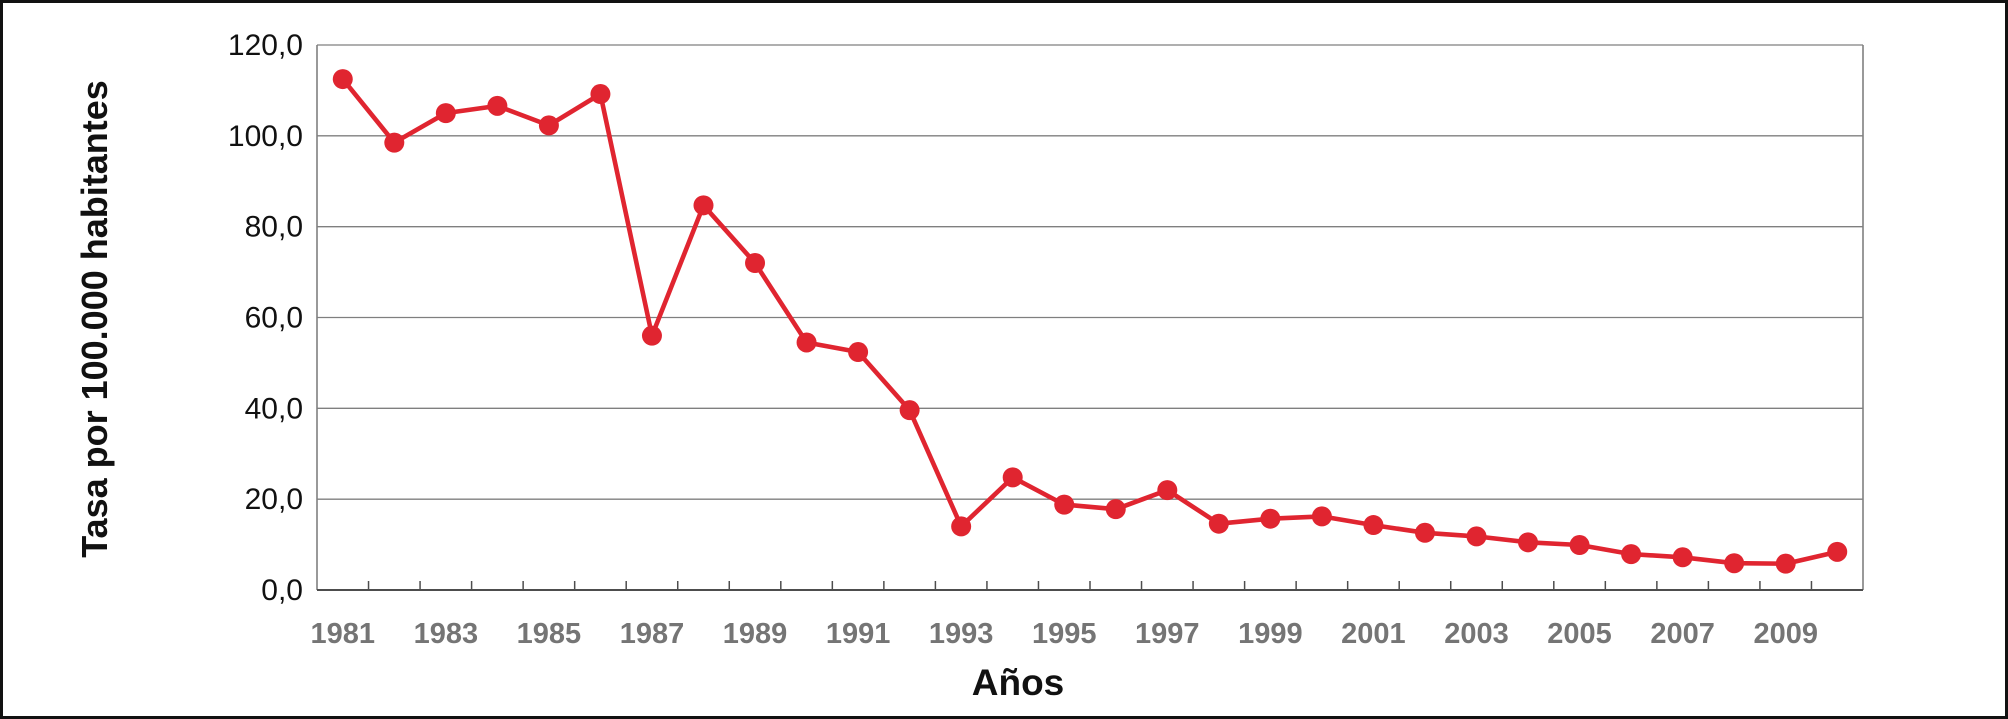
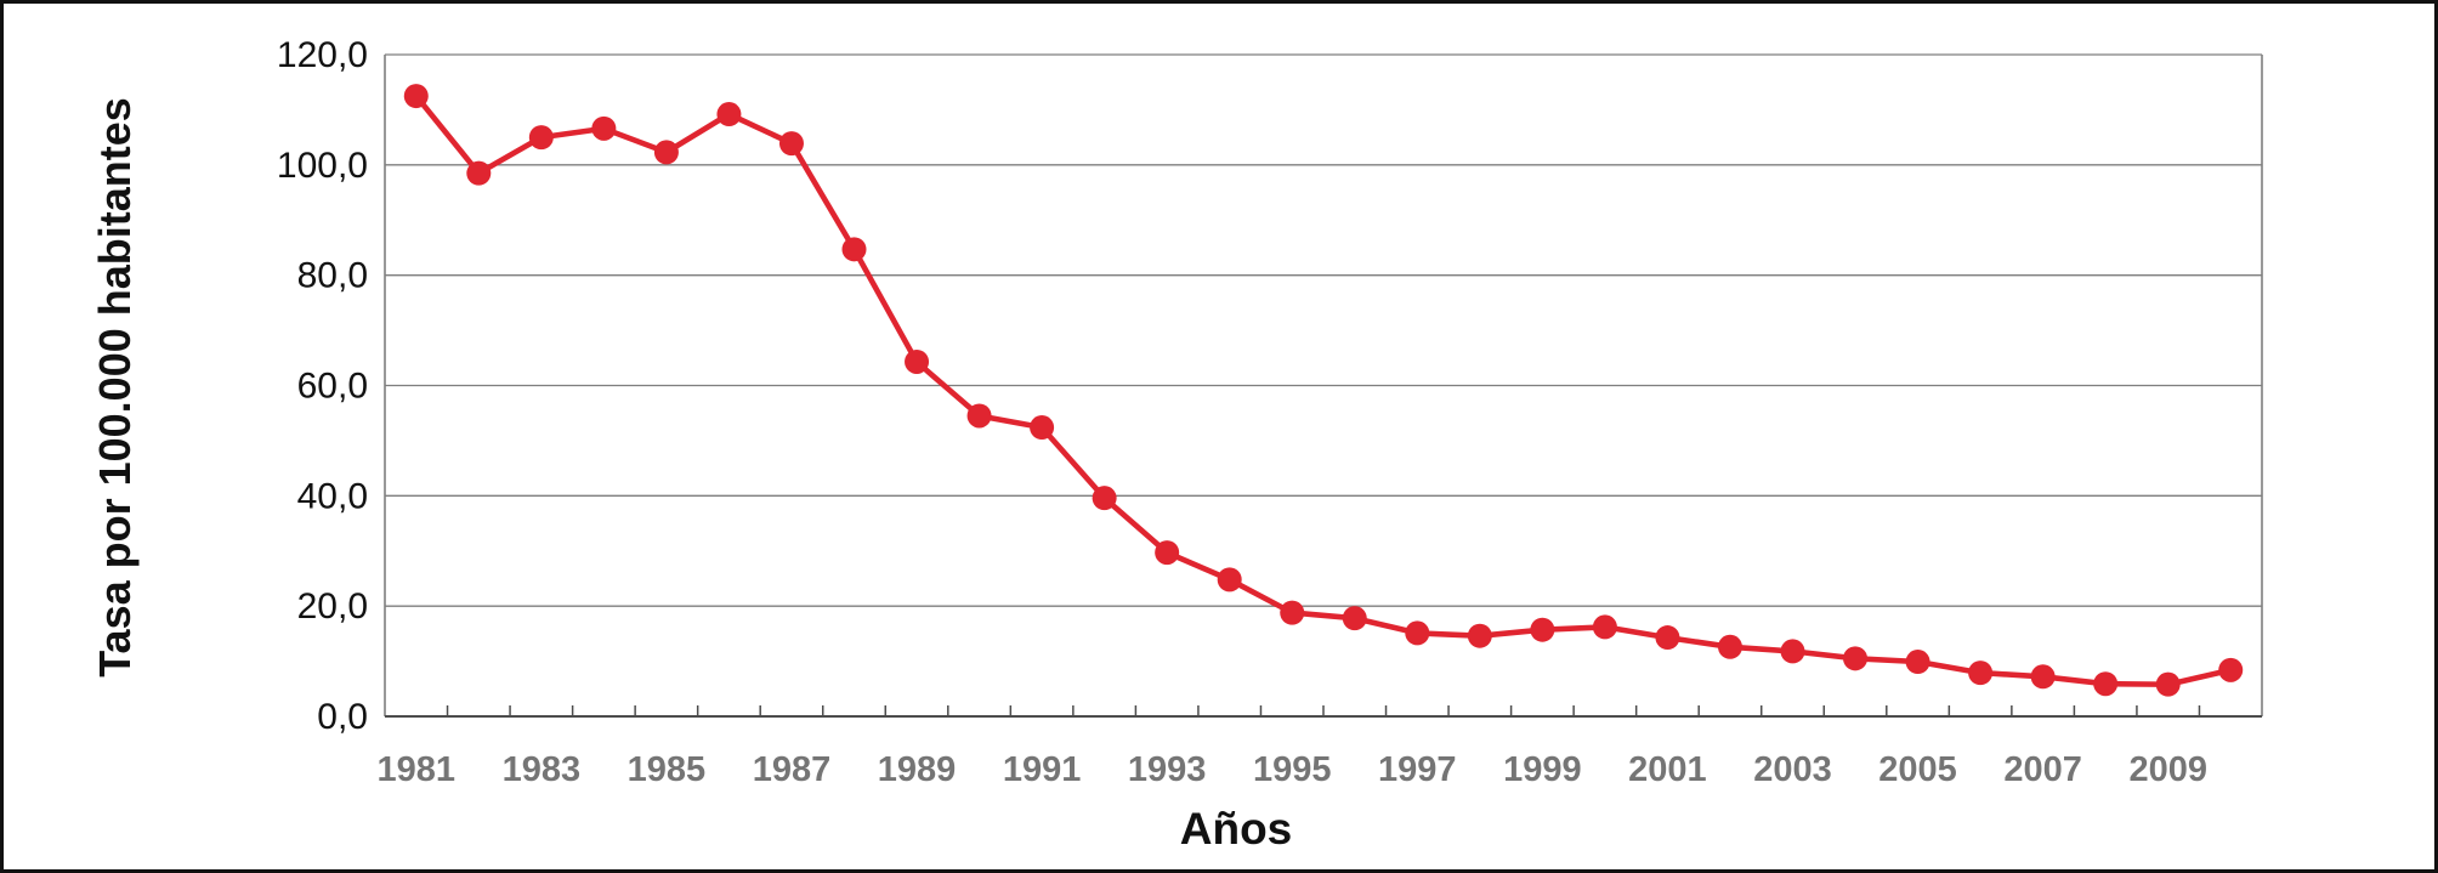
1987: 56 -> 104
1989: 72 -> 64
1993: 14 -> 30
1997: 22 -> 15
